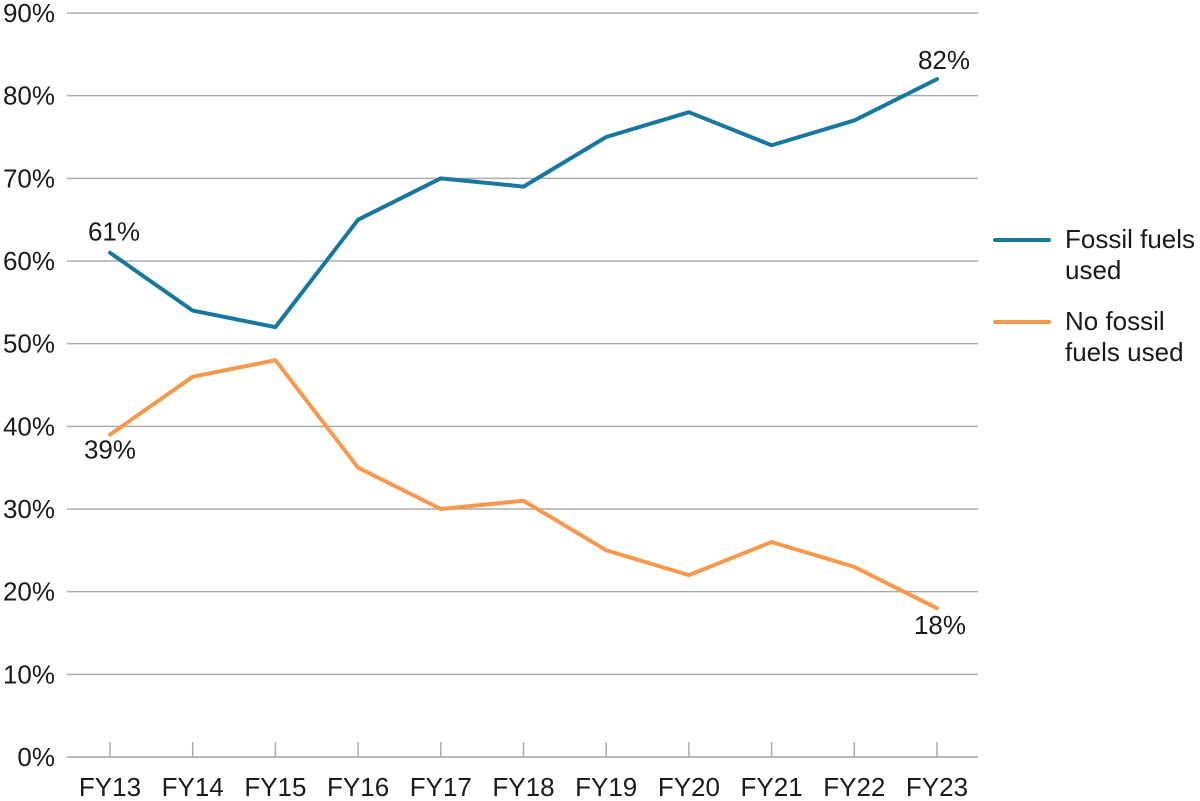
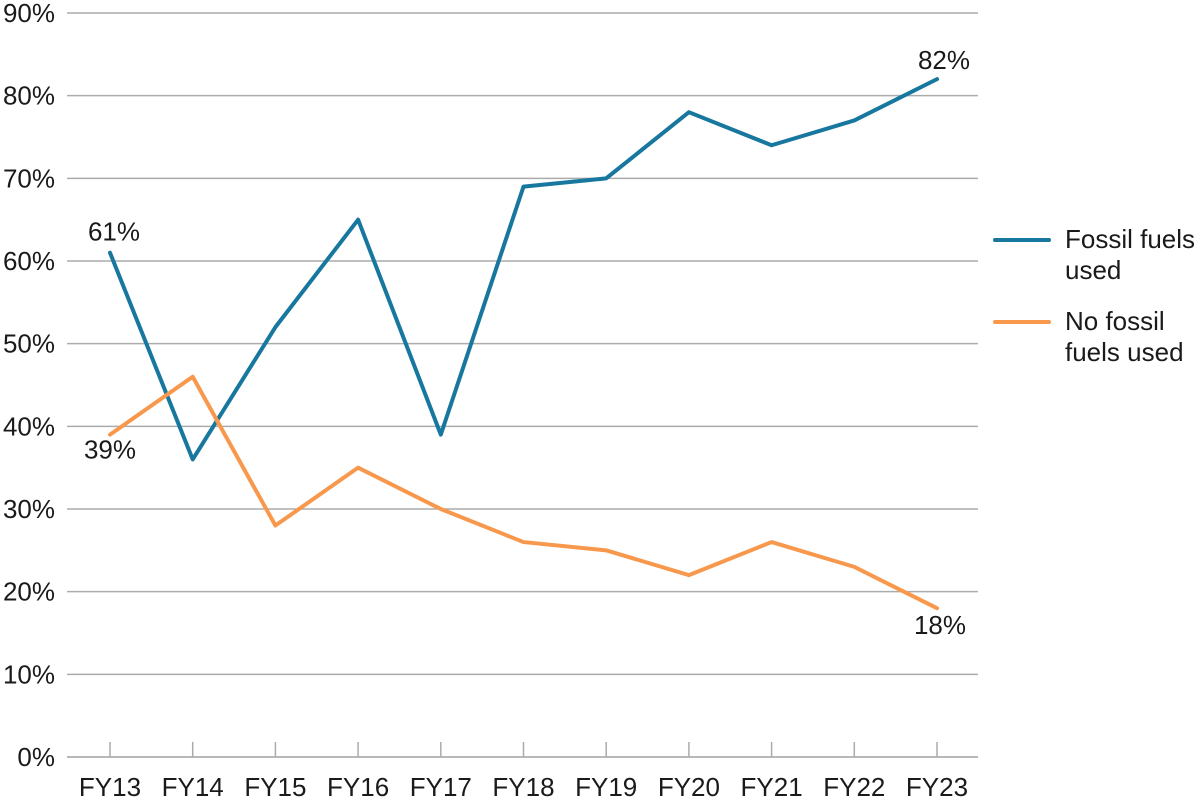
Fossil fuels used/FY14: 54% -> 36%
No fossil fuels used/FY15: 48% -> 28%
Fossil fuels used/FY17: 70% -> 39%
No fossil fuels used/FY18: 31% -> 26%
Fossil fuels used/FY19: 75% -> 70%
